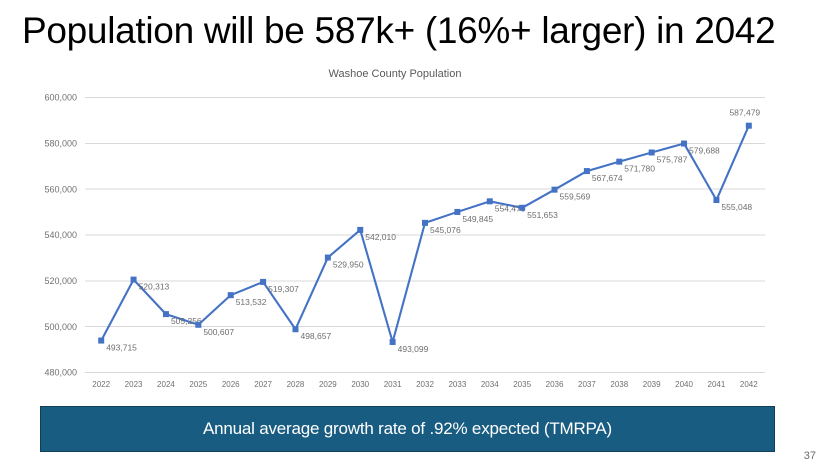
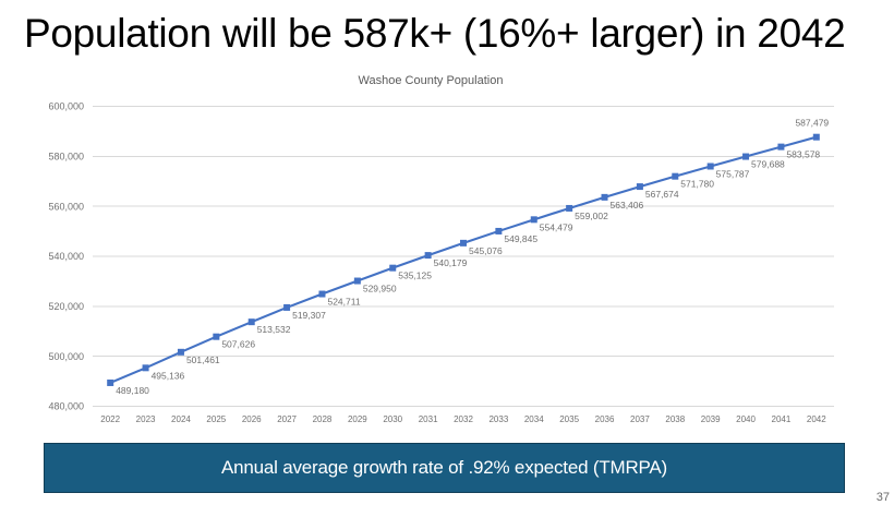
2022: 493,715 -> 489,180
2023: 520,313 -> 495,136
2024: 505,256 -> 501,461
2025: 500,607 -> 507,626
2028: 498,657 -> 524,711
2030: 542,010 -> 535,125
2031: 493,099 -> 540,179
2035: 551,653 -> 559,002
2036: 559,569 -> 563,406
2041: 555,048 -> 583,578
